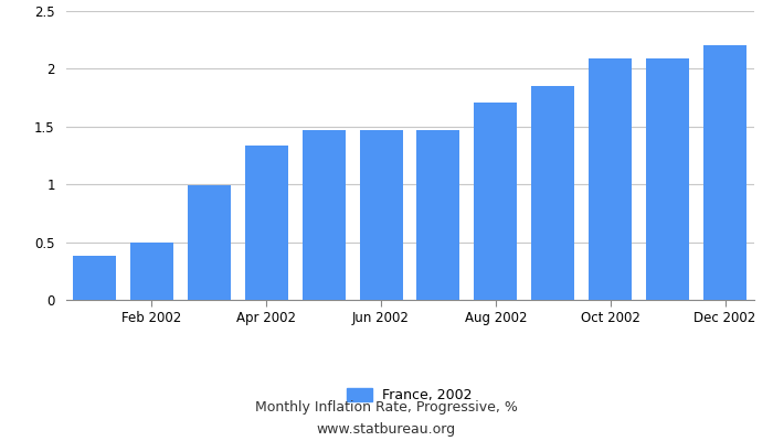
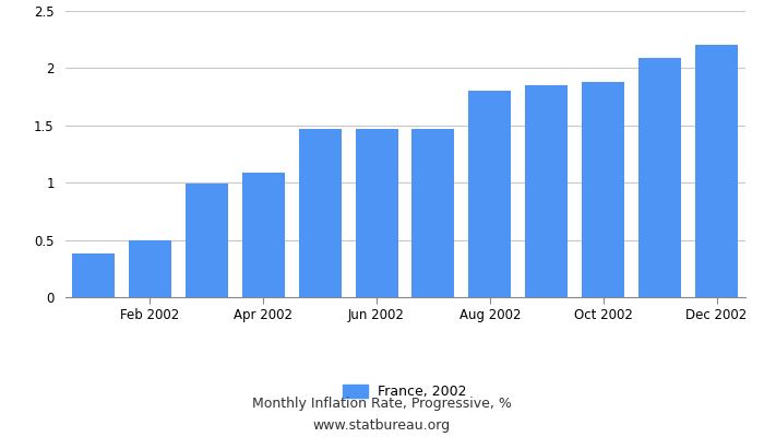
Apr 2002: 1.34 -> 1.09
Aug 2002: 1.71 -> 1.80
Oct 2002: 2.09 -> 1.88
